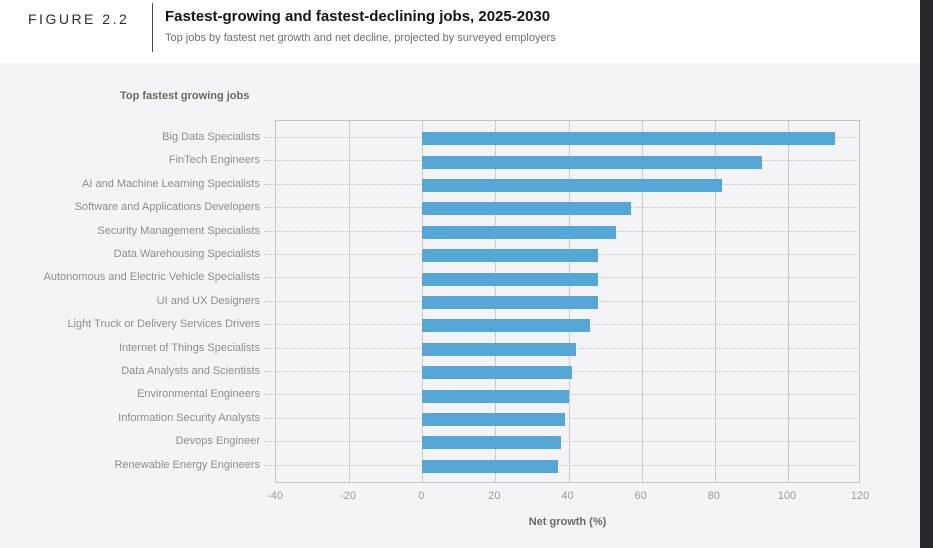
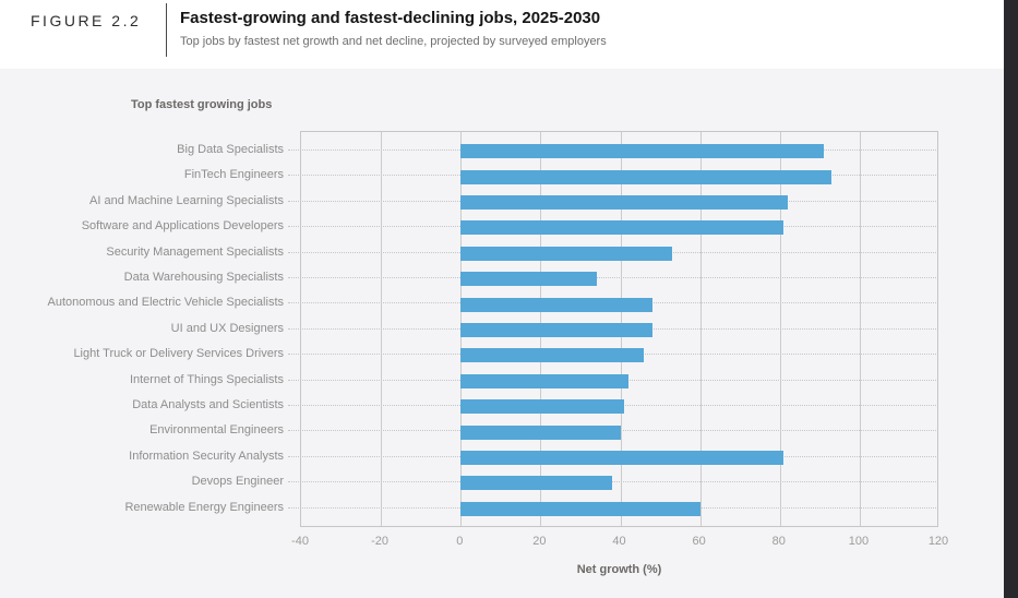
Big Data Specialists: 113 -> 91
Software and Applications Developers: 57 -> 81
Data Warehousing Specialists: 48 -> 34
Information Security Analysts: 39 -> 81
Renewable Energy Engineers: 37 -> 60
